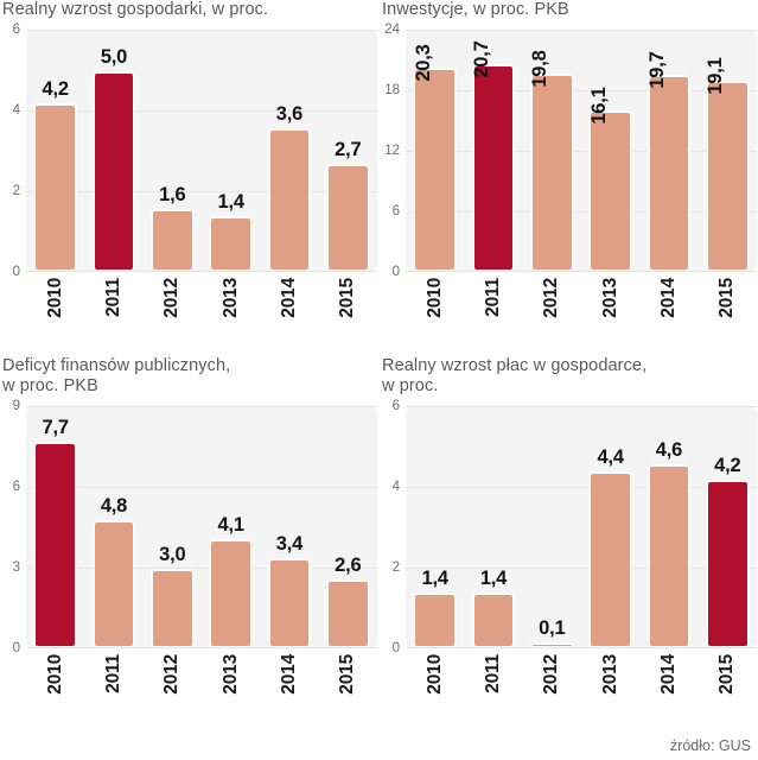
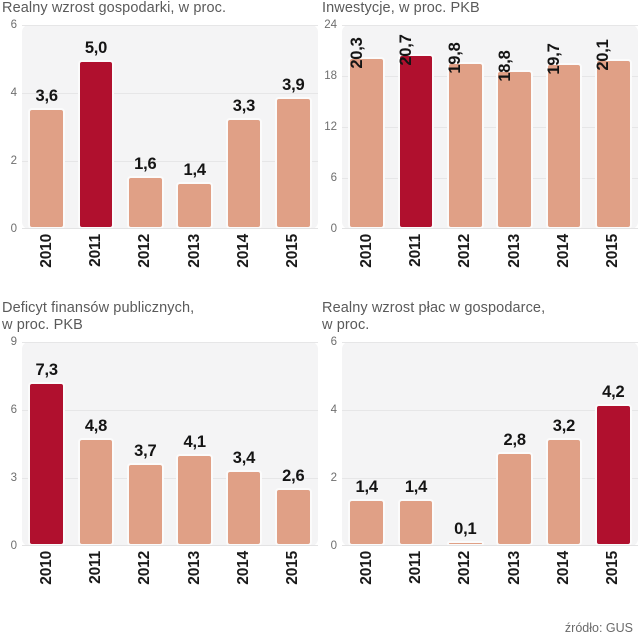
Realny wzrost gospodarki, w proc./2010: 4,2 -> 3,6
Realny wzrost gospodarki, w proc./2014: 3,6 -> 3,3
Realny wzrost gospodarki, w proc./2015: 2,7 -> 3,9
Inwestycje, w proc. PKB/2013: 16,1 -> 18,8
Inwestycje, w proc. PKB/2015: 19,1 -> 20,1
Deficyt finansów publicznych, w proc. PKB/2010: 7,7 -> 7,3
Deficyt finansów publicznych, w proc. PKB/2012: 3,0 -> 3,7
Realny wzrost płac w gospodarce, w proc./2013: 4,4 -> 2,8
Realny wzrost płac w gospodarce, w proc./2014: 4,6 -> 3,2
